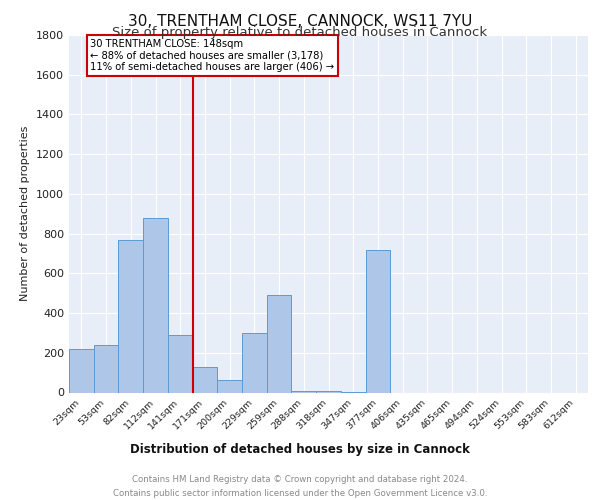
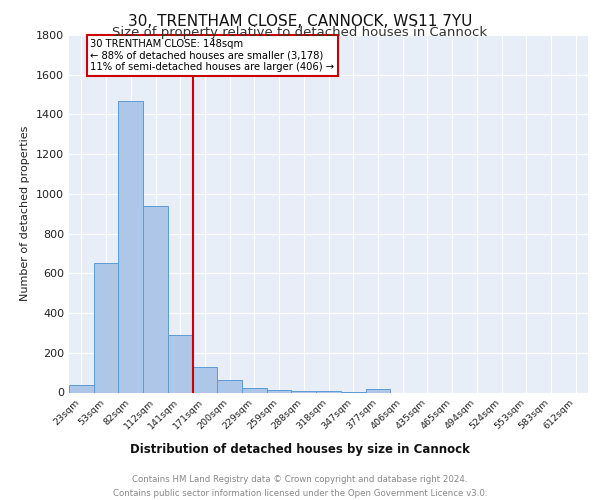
23sqm: 220 -> 40
53sqm: 240 -> 650
82sqm: 770 -> 1470
112sqm: 880 -> 940
229sqm: 300 -> 20
259sqm: 490 -> 10
377sqm: 720 -> 20
